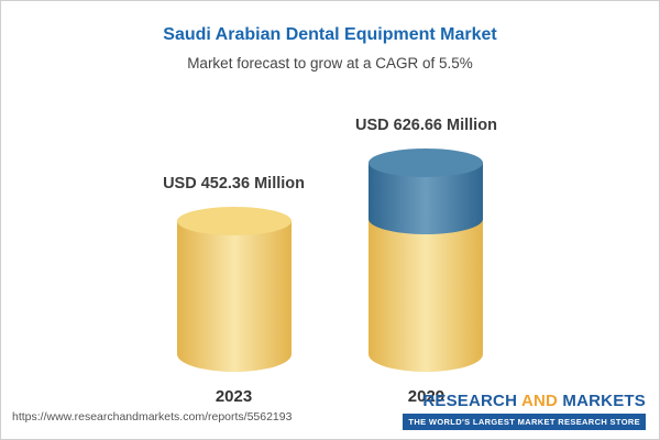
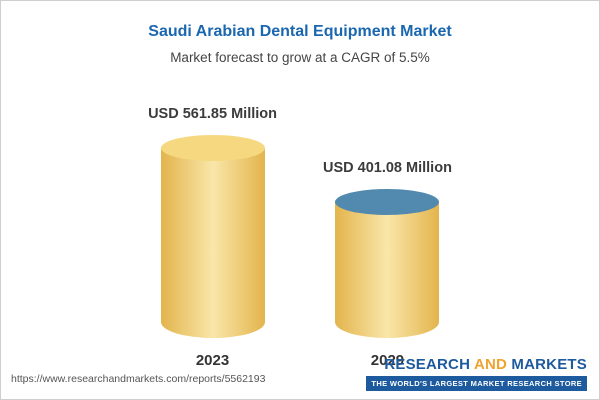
2023: 452.36 -> 561.85
2029: 626.66 -> 401.08
